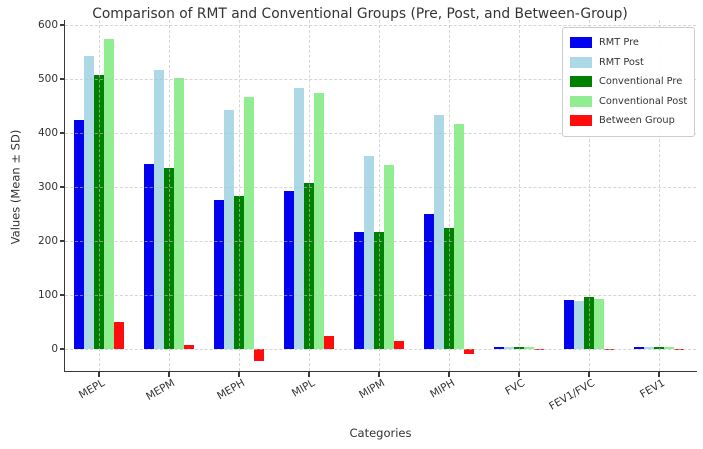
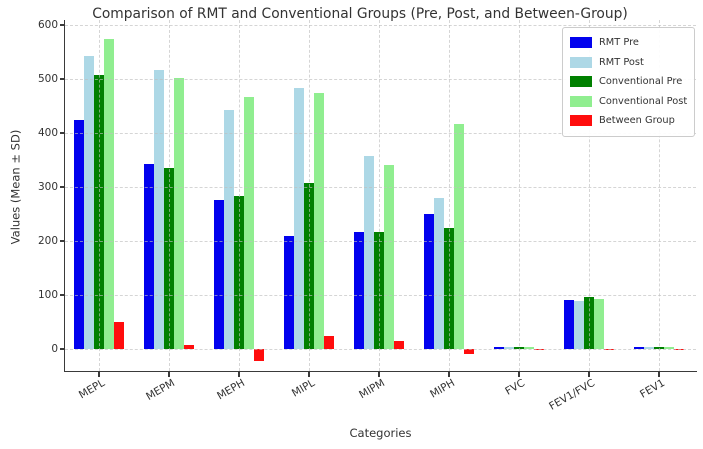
RMT Pre/MIPL: 290 -> 210
RMT Post/MIPH: 430 -> 280
